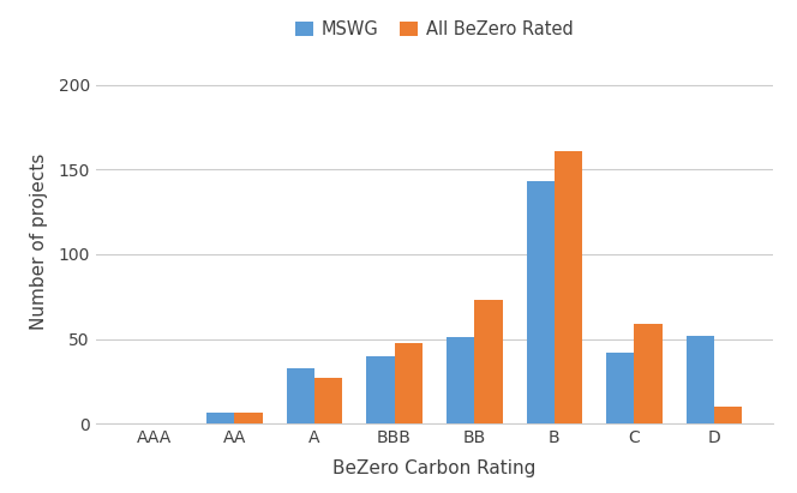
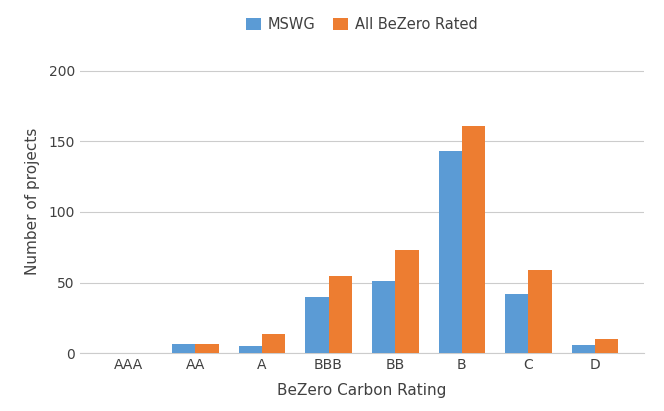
MSWG/A: 33 -> 5
All BeZero Rated/A: 27 -> 14
All BeZero Rated/BBB: 48 -> 55
MSWG/D: 52 -> 6
